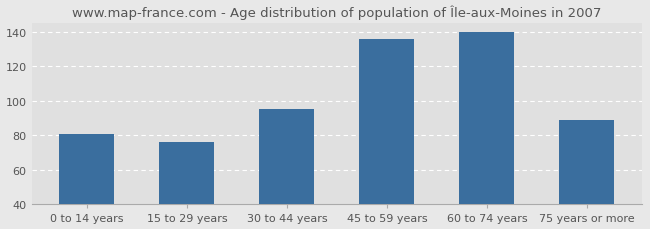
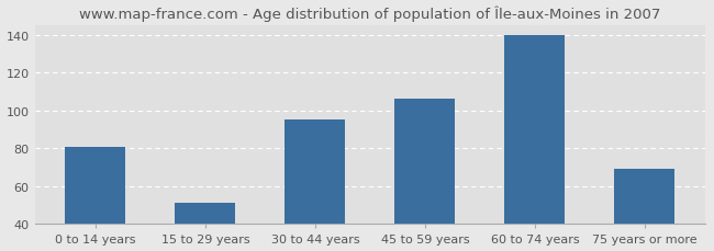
15 to 29 years: 76 -> 51
45 to 59 years: 136 -> 106
75 years or more: 89 -> 69
